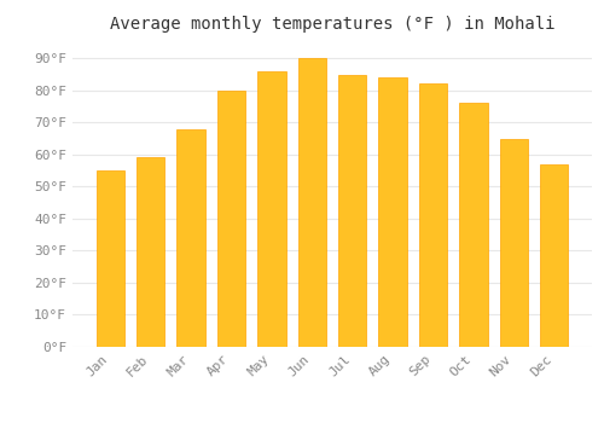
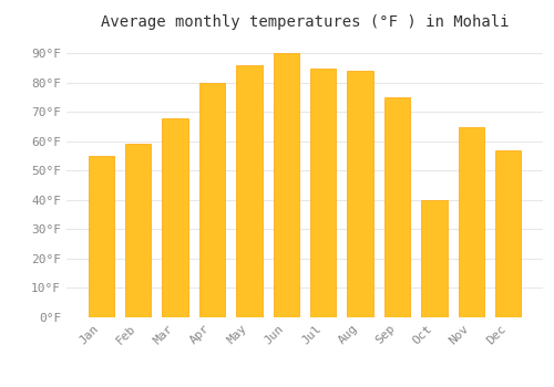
Sep: 82°F -> 75°F
Oct: 76°F -> 40°F
